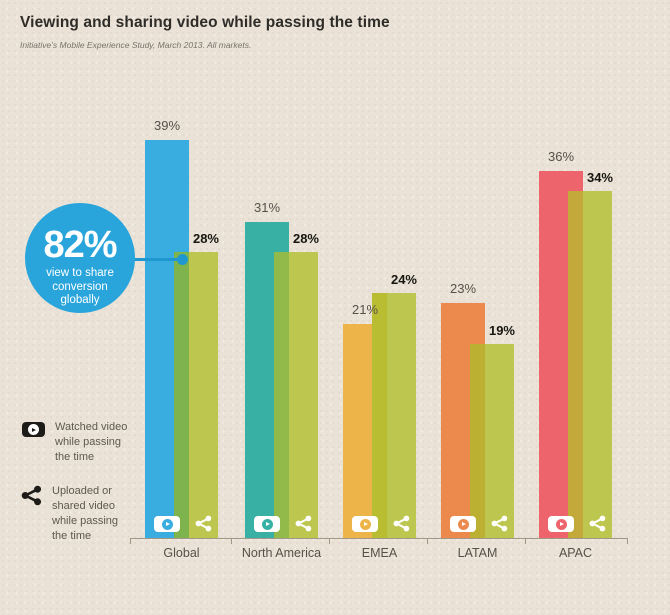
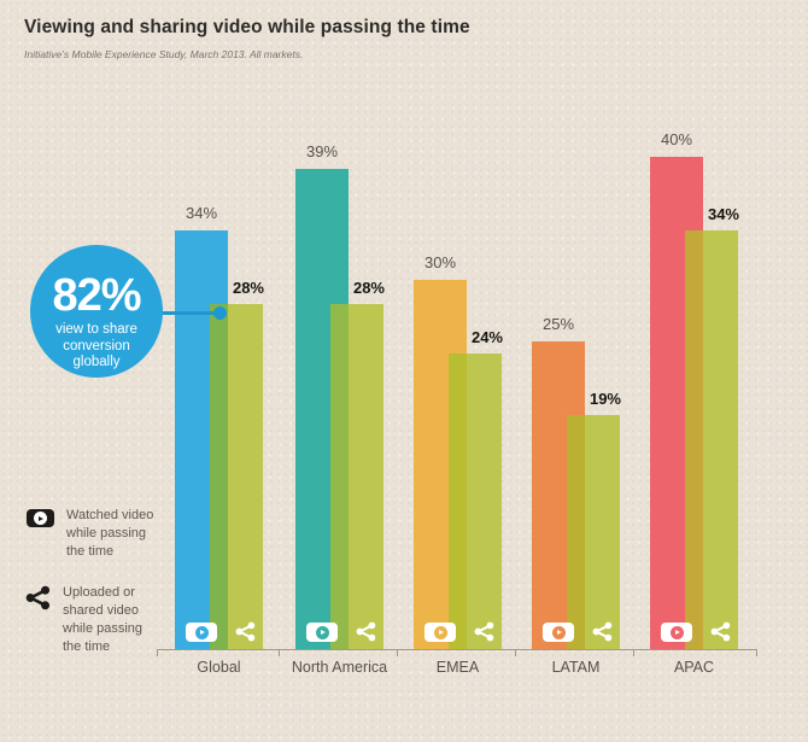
Watched video while passing the time/Global: 39% -> 34%
Watched video while passing the time/North America: 31% -> 39%
Watched video while passing the time/EMEA: 21% -> 30%
Watched video while passing the time/LATAM: 23% -> 25%
Watched video while passing the time/APAC: 36% -> 40%
